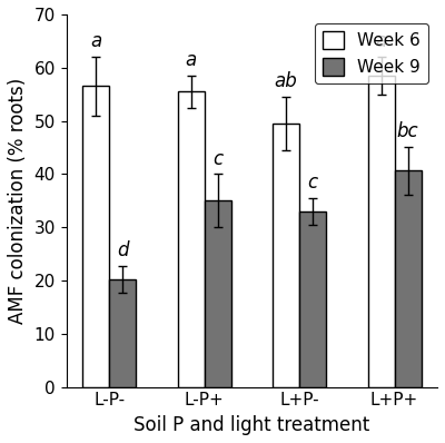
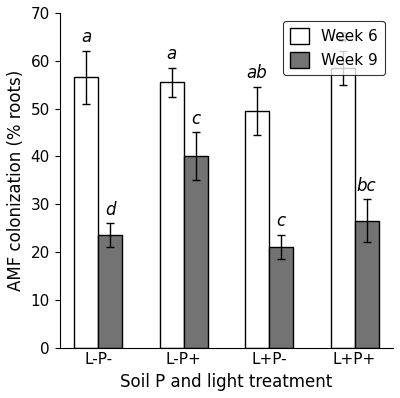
Week 9/L-P-: 20.3 -> 23.5
Week 9/L-P+: 35.0 -> 40.0
Week 9/L+P-: 33.0 -> 21.0
Week 9/L+P+: 40.7 -> 26.5
